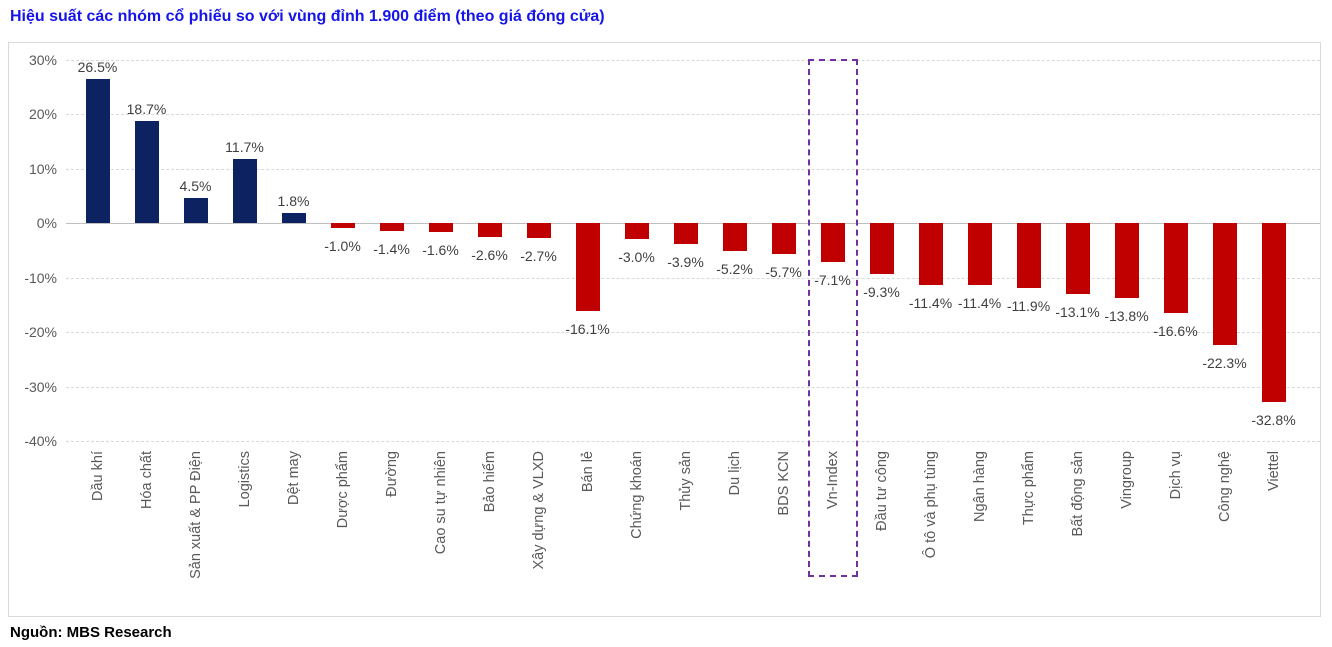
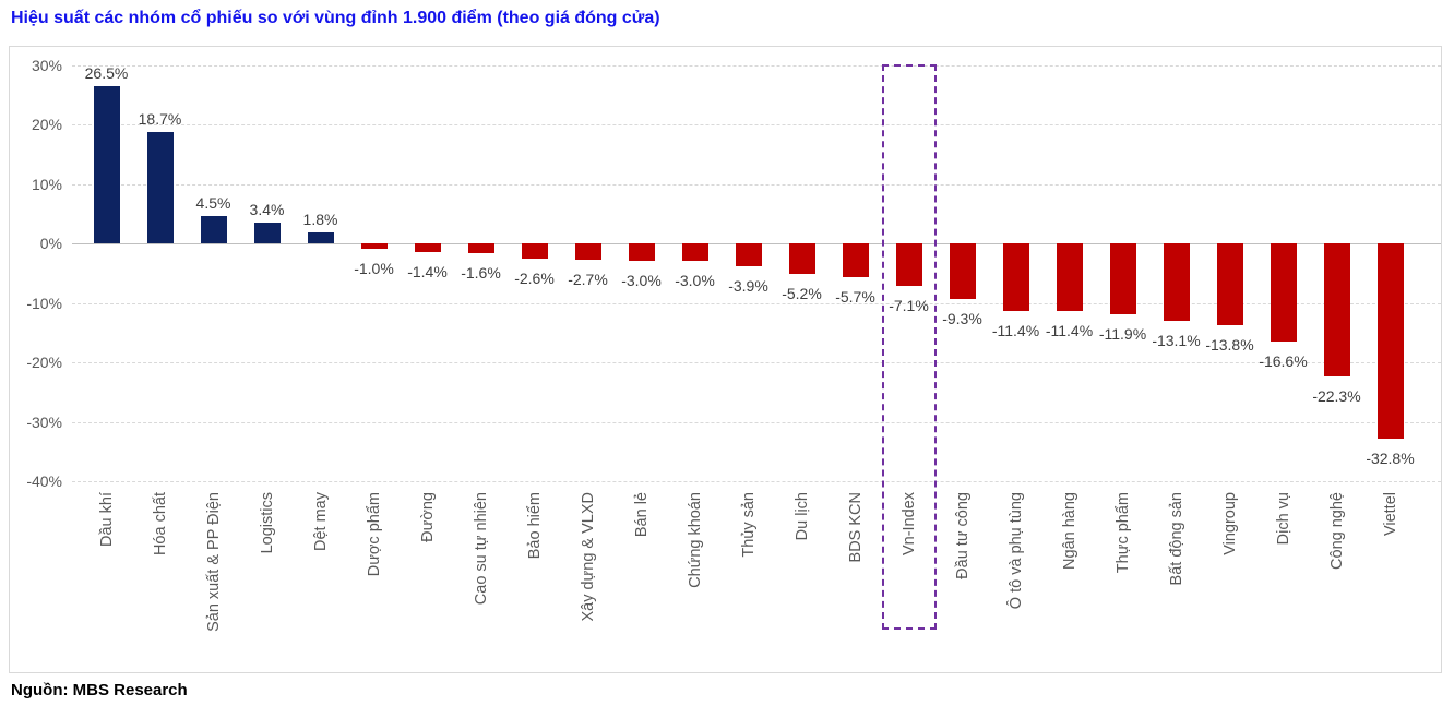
Logistics: 11.7% -> 3.4%
Bán lẻ: -16.1% -> -3.0%
